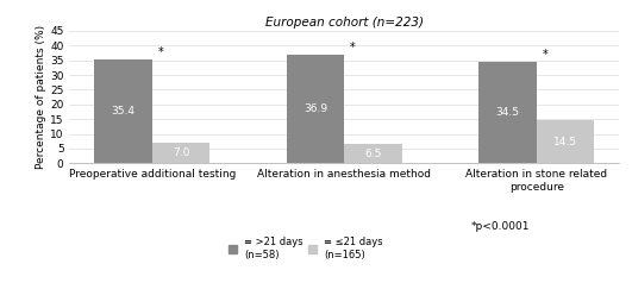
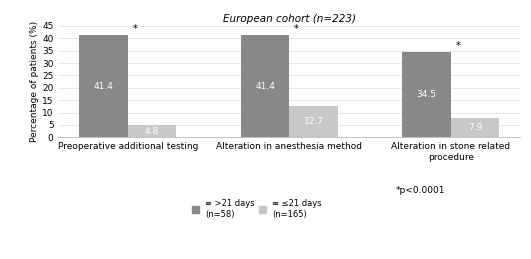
≡ >21 days (n=58)/Preoperative additional testing: 35.4 -> 41.4
≡ ≤21 days (n=165)/Preoperative additional testing: 7.0 -> 4.8
≡ >21 days (n=58)/Alteration in anesthesia method: 36.9 -> 41.4
≡ ≤21 days (n=165)/Alteration in anesthesia method: 6.5 -> 12.7
≡ ≤21 days (n=165)/Alteration in stone related procedure: 14.5 -> 7.9
